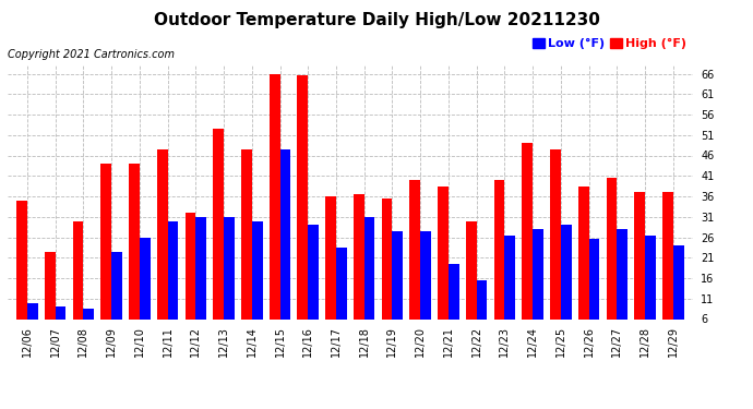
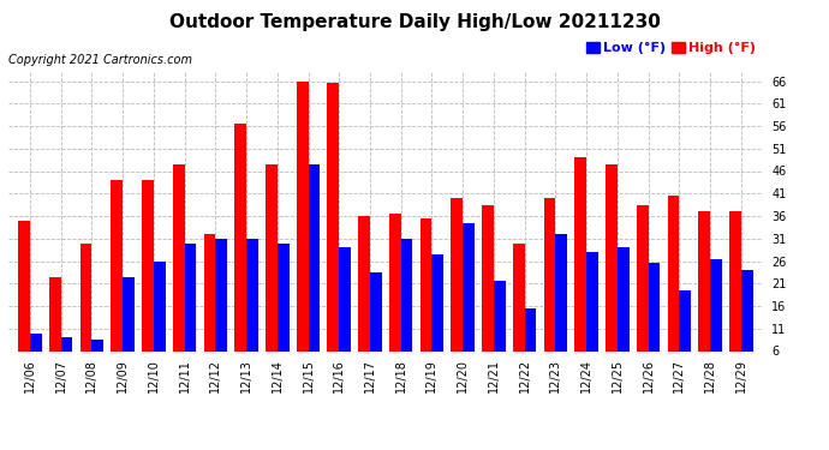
High (°F)/12/13: 52.5 -> 56.5
Low (°F)/12/20: 27.5 -> 34.5
Low (°F)/12/21: 19.5 -> 21.5
Low (°F)/12/23: 26.5 -> 32.0
Low (°F)/12/27: 28.0 -> 19.5
